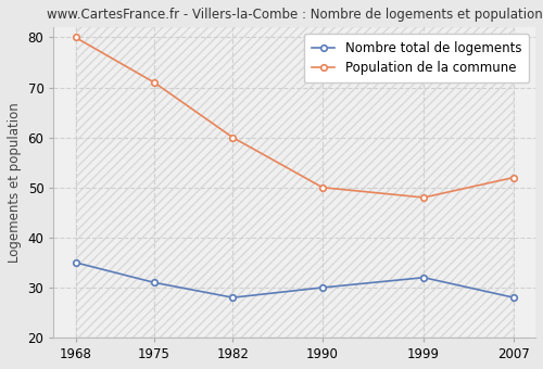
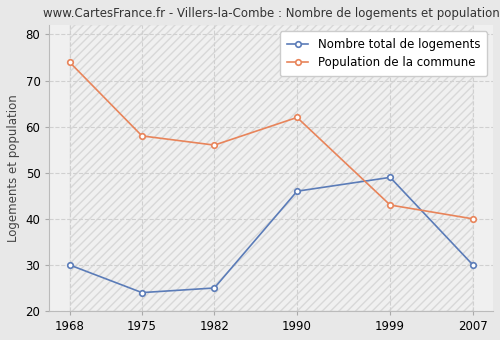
Nombre total de logements/1968: 35 -> 30
Population de la commune/1968: 80 -> 74
Nombre total de logements/1975: 31 -> 24
Population de la commune/1975: 71 -> 58
Nombre total de logements/1982: 28 -> 25
Population de la commune/1982: 60 -> 56
Nombre total de logements/1990: 30 -> 46
Population de la commune/1990: 50 -> 62
Nombre total de logements/1999: 32 -> 49
Population de la commune/1999: 48 -> 43
Nombre total de logements/2007: 28 -> 30
Population de la commune/2007: 52 -> 40
